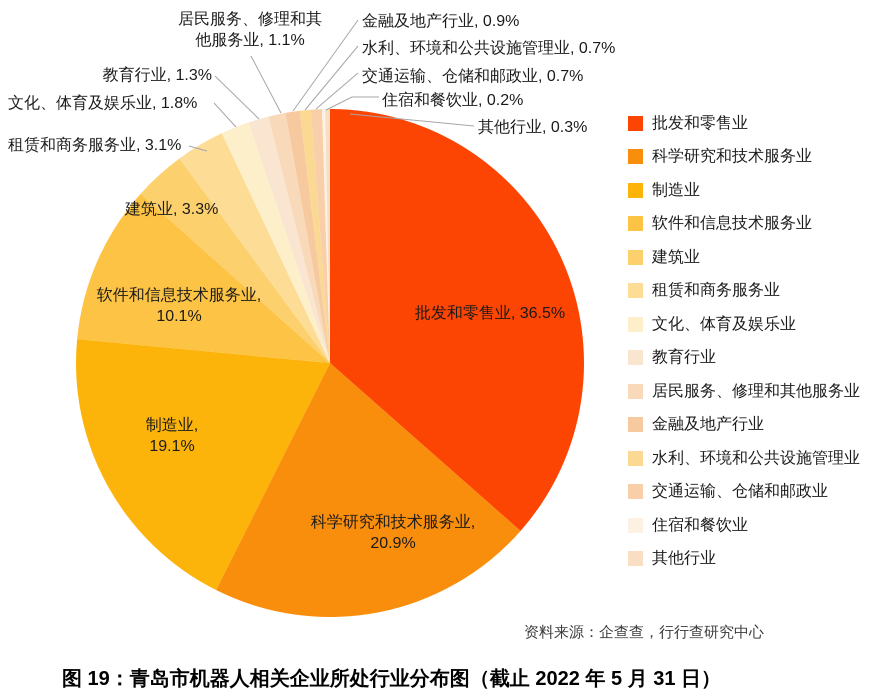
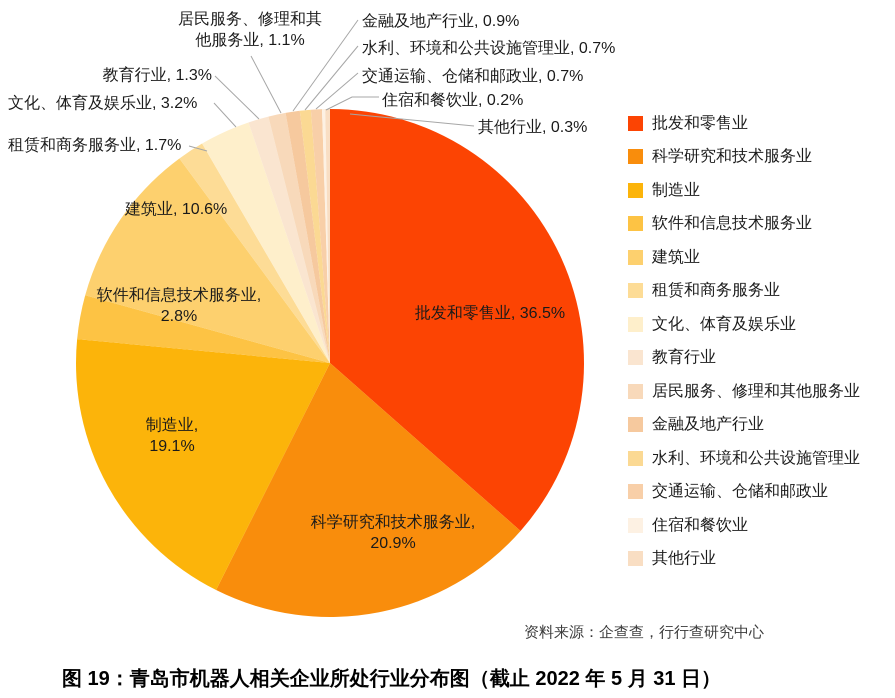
软件和信息技术服务业: 10.1% -> 2.8%
建筑业: 3.3% -> 10.6%
租赁和商务服务业: 3.1% -> 1.7%
文化、体育及娱乐业: 1.8% -> 3.2%
